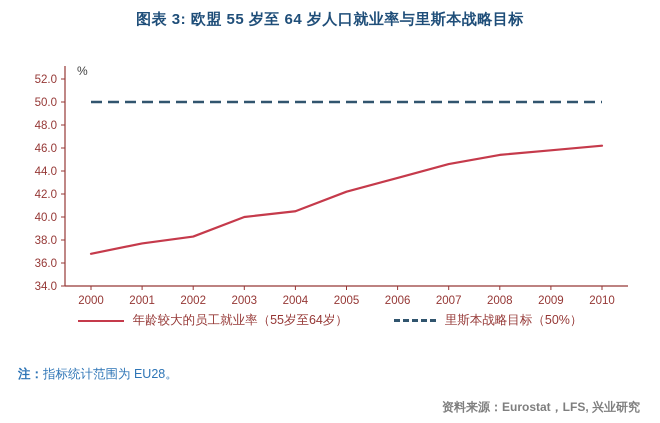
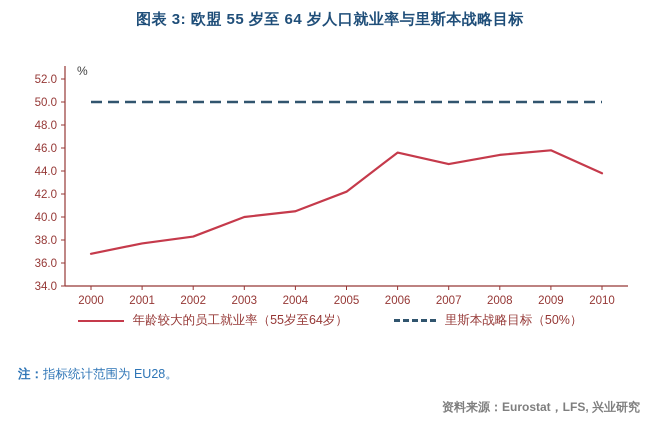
年龄较大的员工就业率（55岁至64岁）/2006: 43.4 -> 45.6
年龄较大的员工就业率（55岁至64岁）/2010: 46.2 -> 43.8
